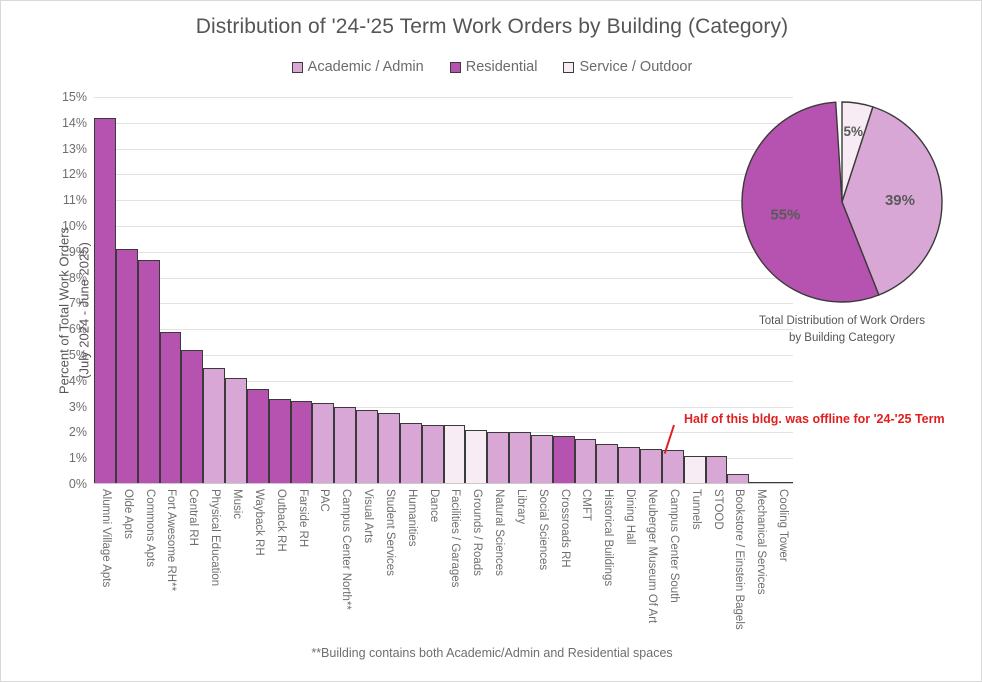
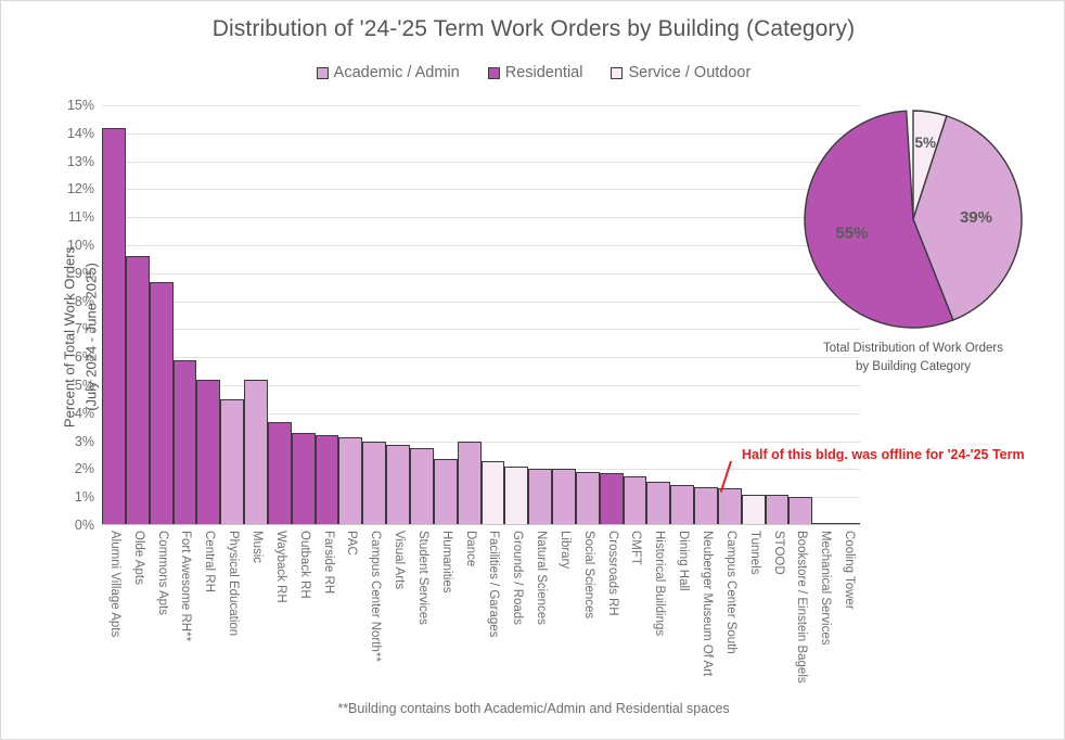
Olde Apts: 9.1% -> 9.6%
Music: 4.1% -> 5.2%
Dance: 2.3% -> 3.0%
Bookstore / Einstein Bagels: 0.4% -> 1.0%
